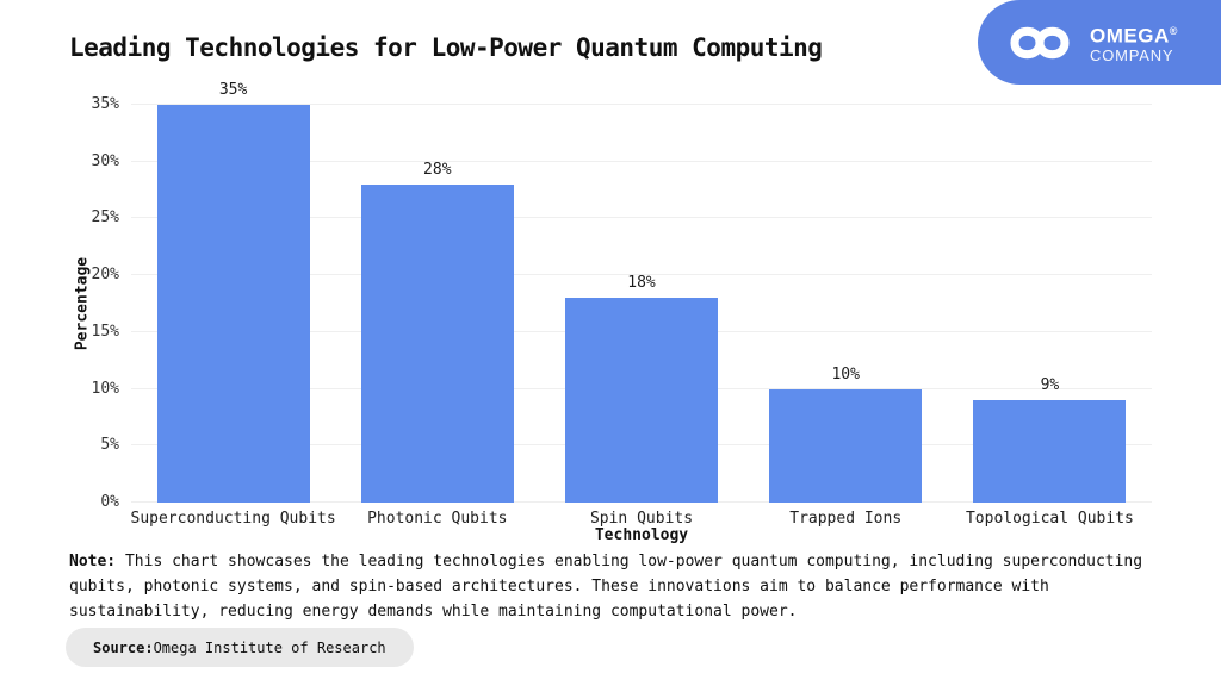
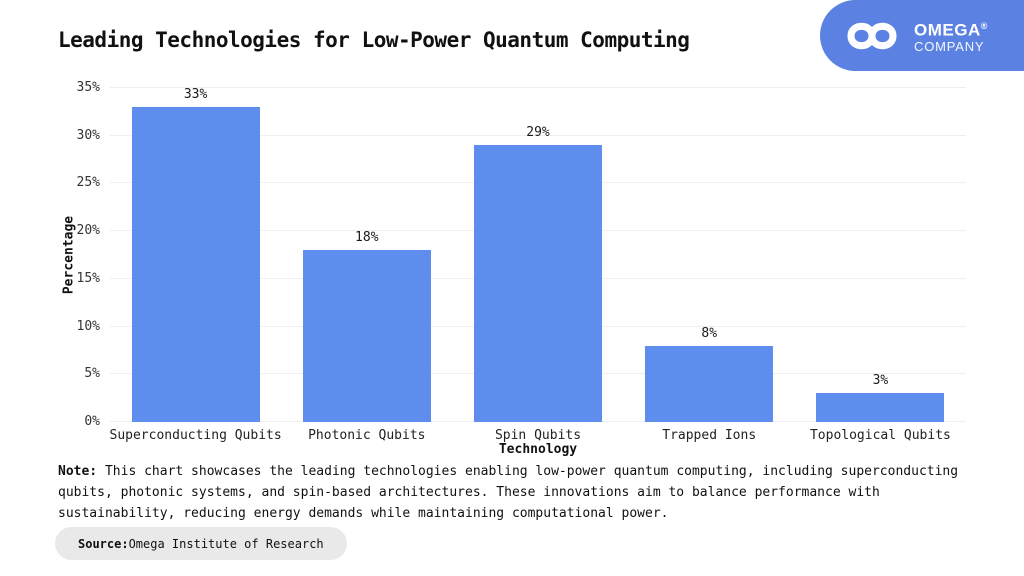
Superconducting Qubits: 35% -> 33%
Photonic Qubits: 28% -> 18%
Spin Qubits: 18% -> 29%
Trapped Ions: 10% -> 8%
Topological Qubits: 9% -> 3%
